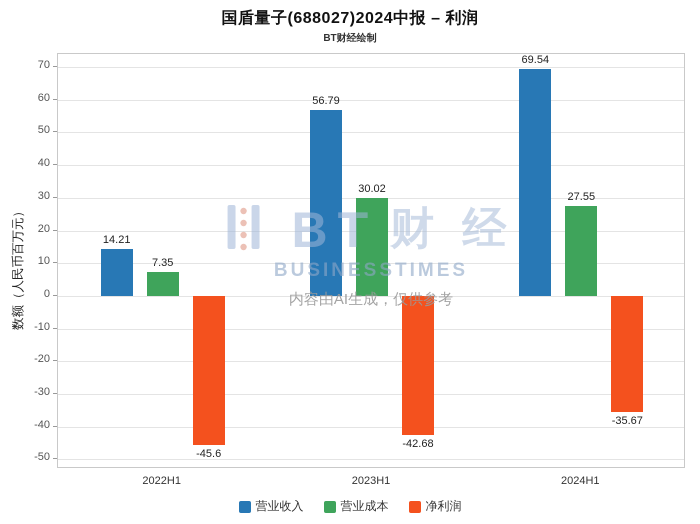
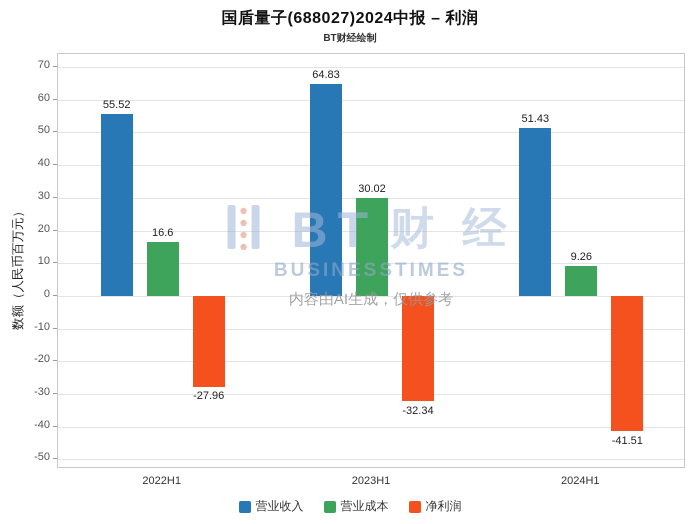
营业收入/2022H1: 14.21 -> 55.52
营业成本/2022H1: 7.35 -> 16.6
净利润/2022H1: -45.6 -> -27.96
营业收入/2023H1: 56.79 -> 64.83
净利润/2023H1: -42.68 -> -32.34
营业收入/2024H1: 69.54 -> 51.43
营业成本/2024H1: 27.55 -> 9.26
净利润/2024H1: -35.67 -> -41.51
